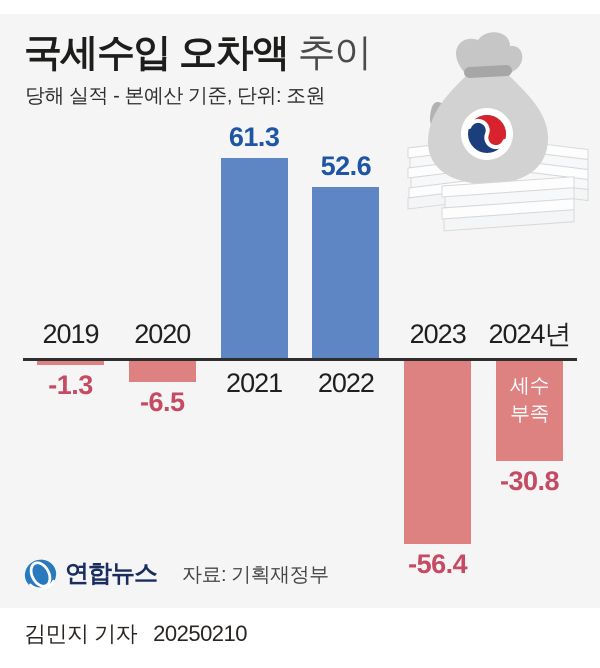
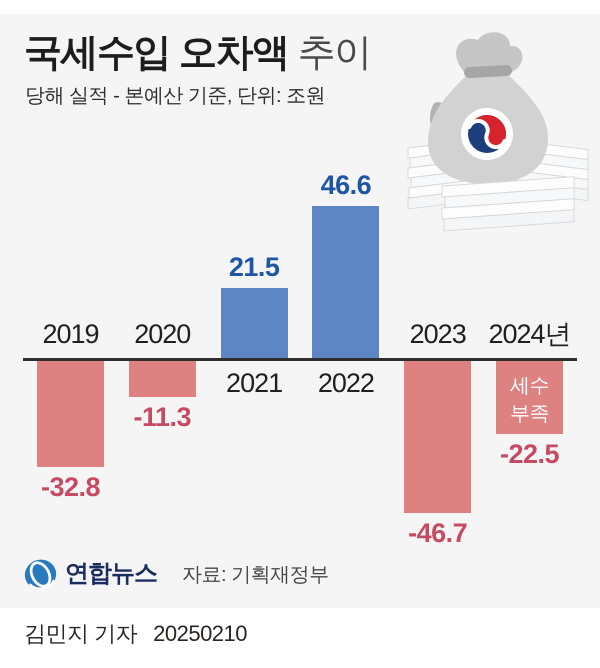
2019: -1.3 -> -32.8
2020: -6.5 -> -11.3
2021: 61.3 -> 21.5
2022: 52.6 -> 46.6
2023: -56.4 -> -46.7
2024년: -30.8 -> -22.5
